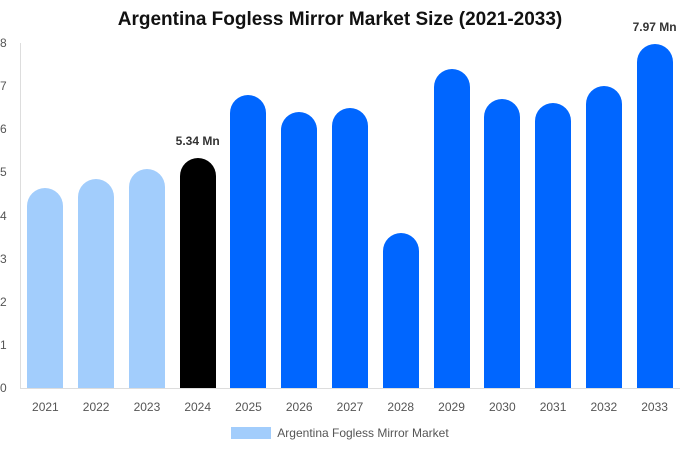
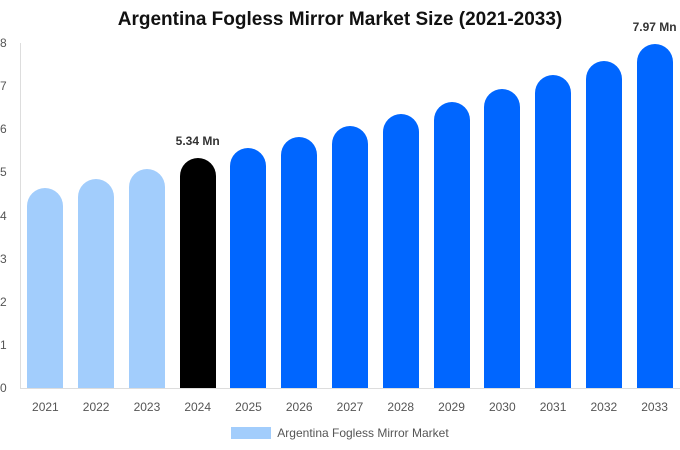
2025: 6.8 -> 5.6
2026: 6.4 -> 5.8
2027: 6.5 -> 6.1
2028: 3.6 -> 6.4
2029: 7.4 -> 6.6
2030: 6.7 -> 6.9
2031: 6.6 -> 7.3
2032: 7.0 -> 7.6
